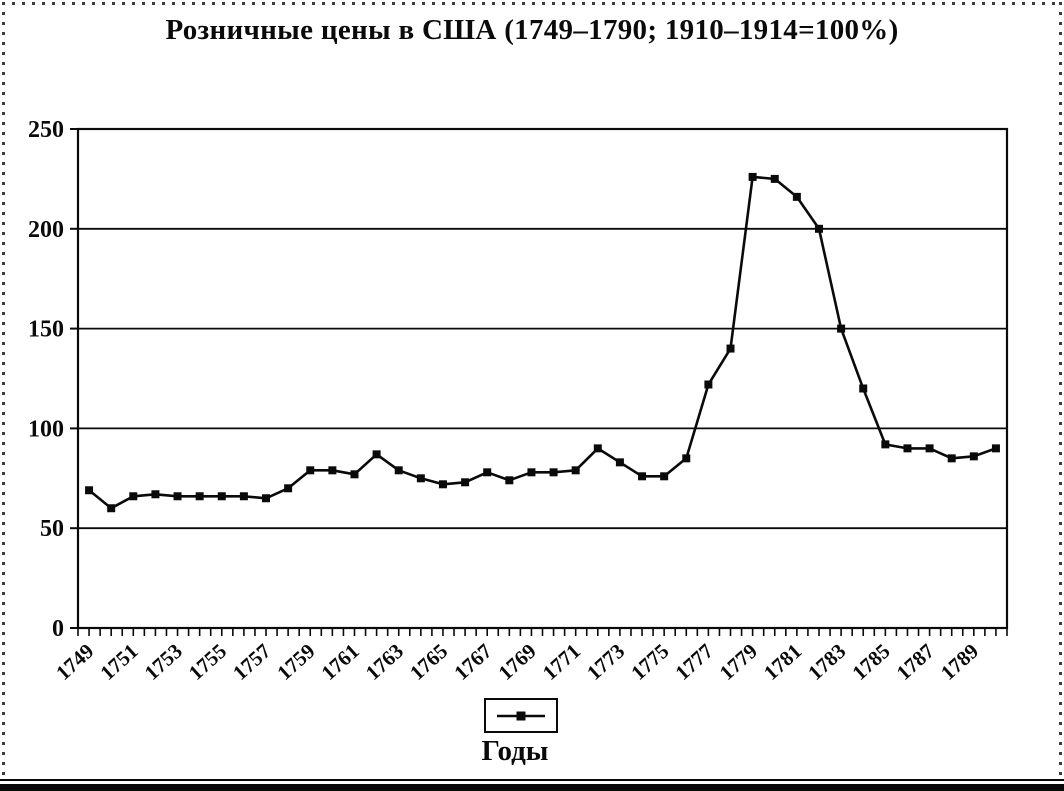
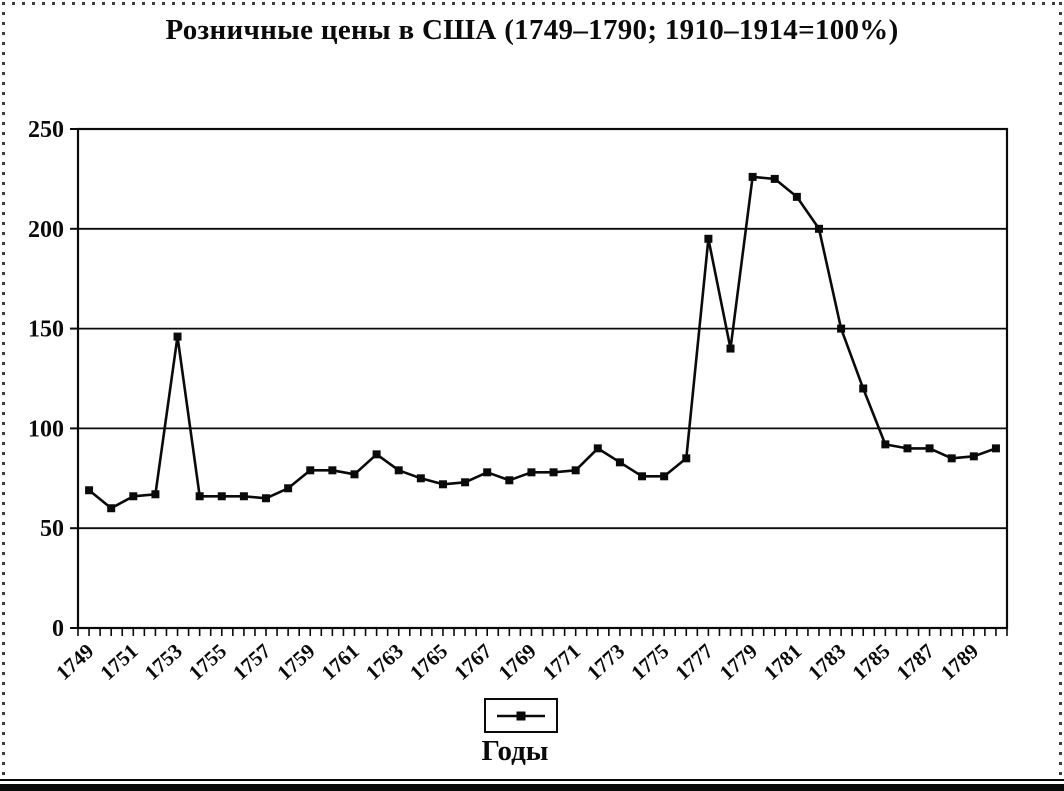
1753: 66 -> 146
1777: 122 -> 195
